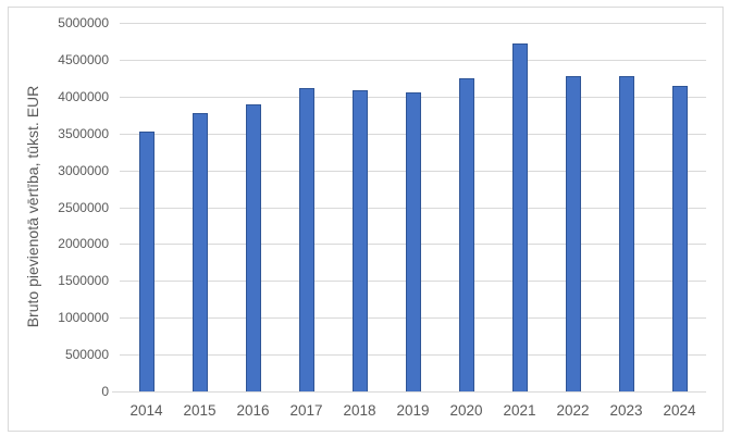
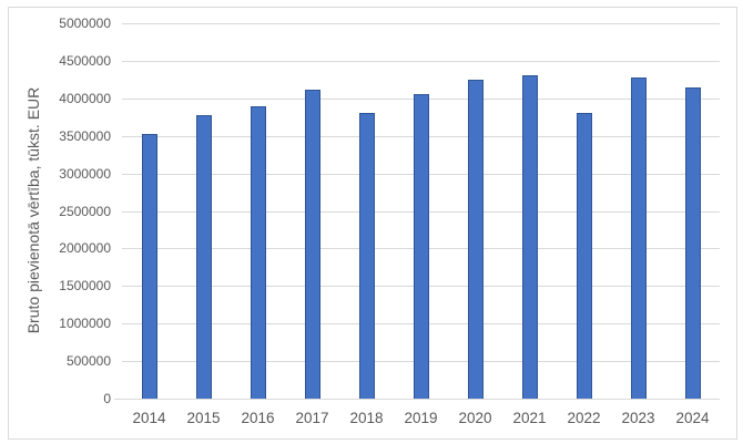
2018: 4100000 -> 3800000
2021: 4700000 -> 4300000
2022: 4300000 -> 3800000
